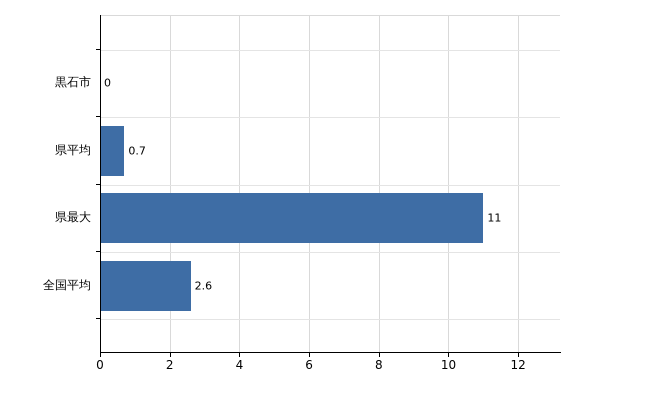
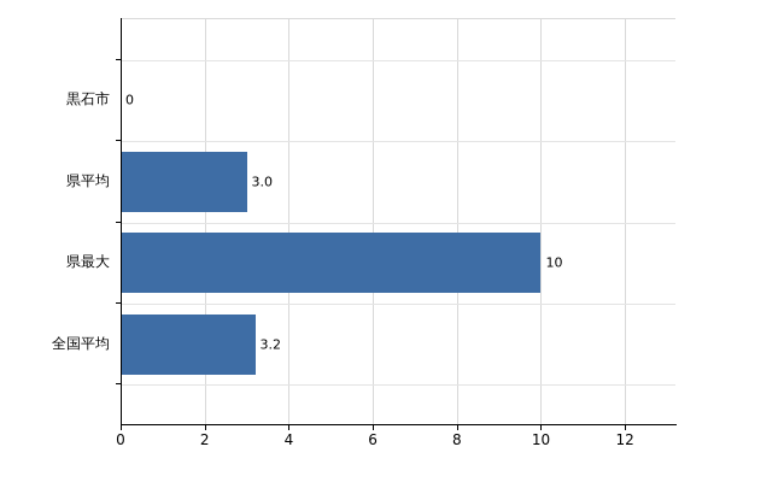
県平均: 0.7 -> 3.0
県最大: 11 -> 10
全国平均: 2.6 -> 3.2
